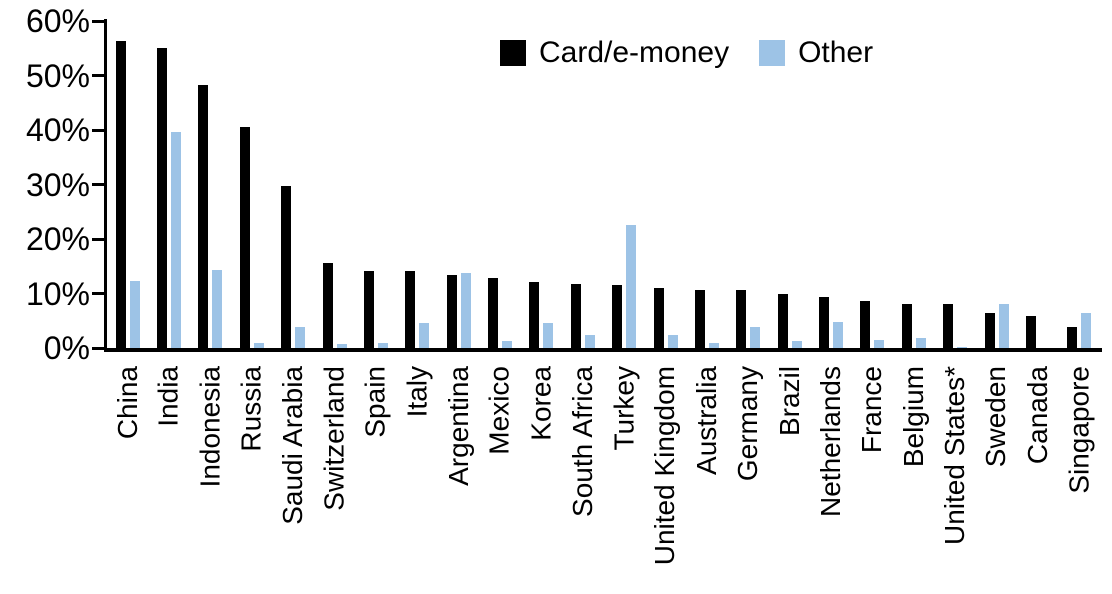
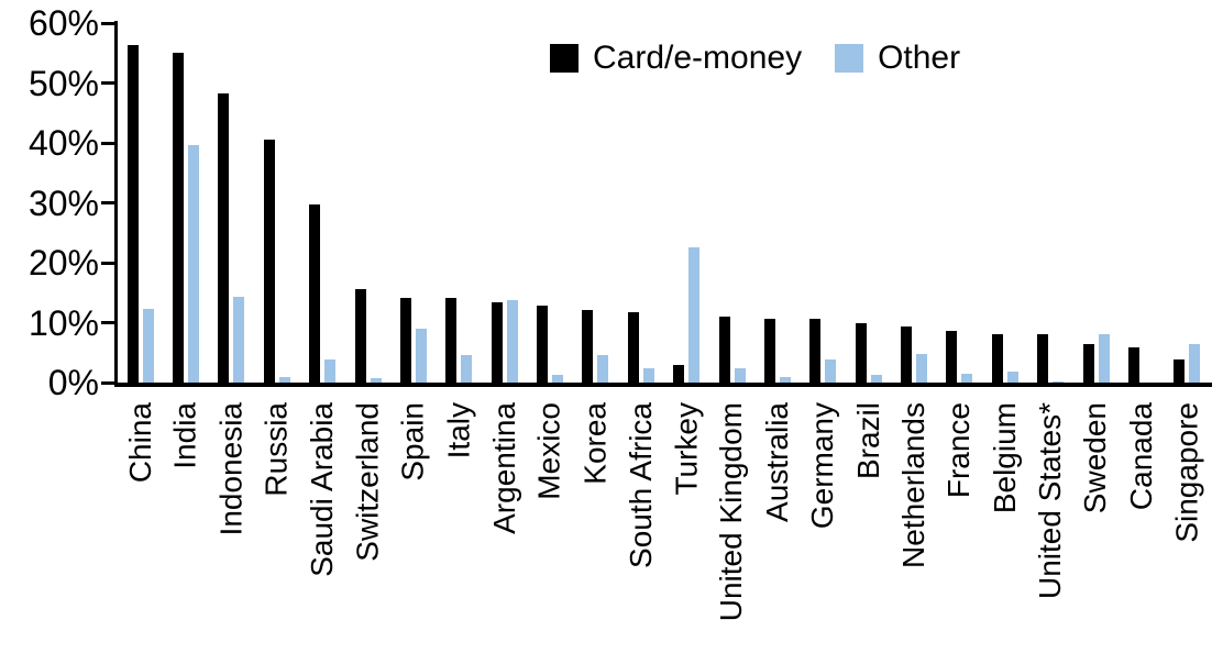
Other/Spain: 1% -> 9%
Card/e-money/Turkey: 12% -> 3%
